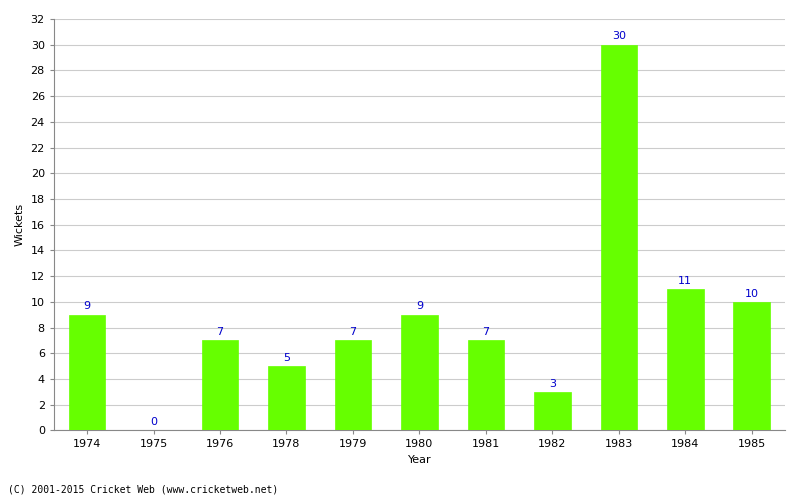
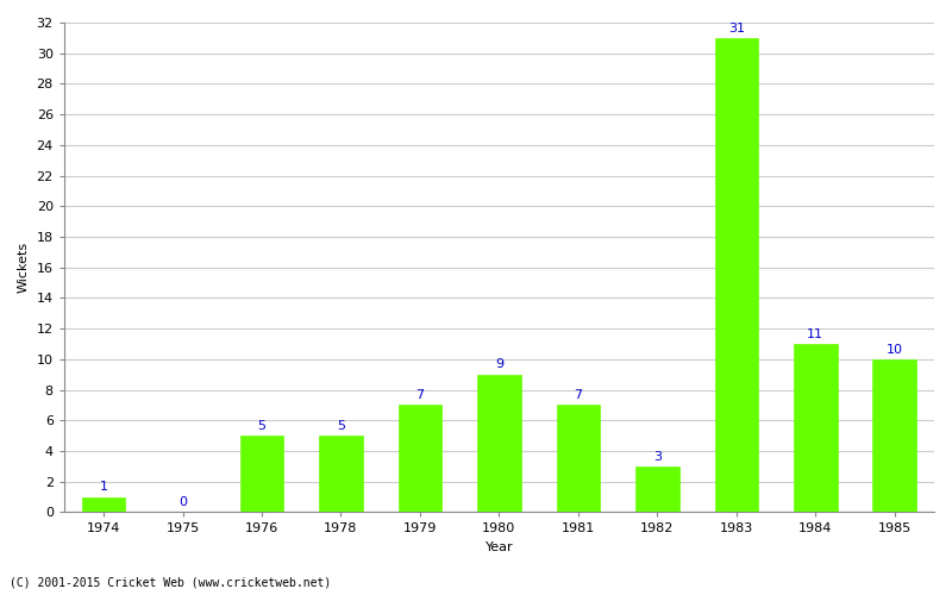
1974: 9 -> 1
1976: 7 -> 5
1983: 30 -> 31
